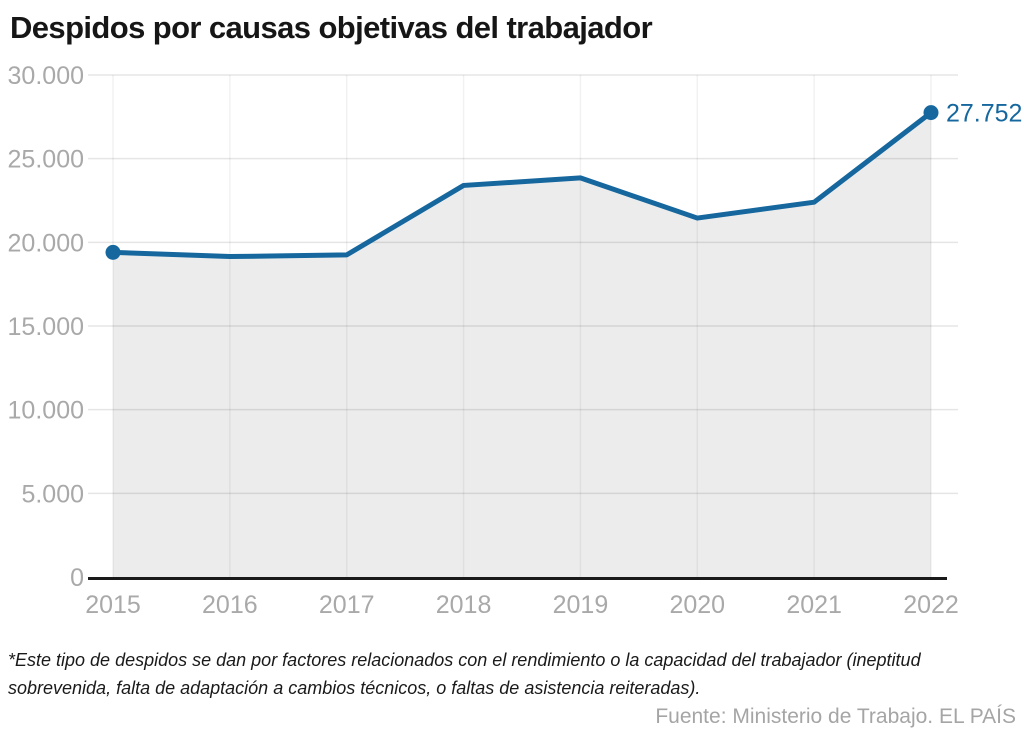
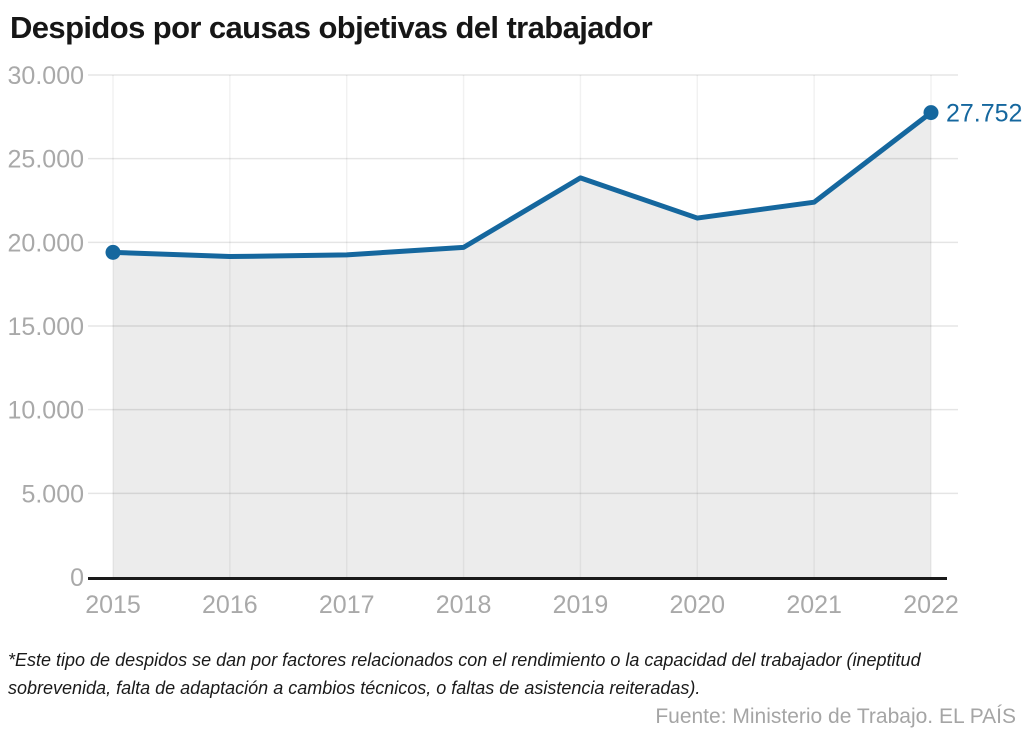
2018: 23400 -> 19700
